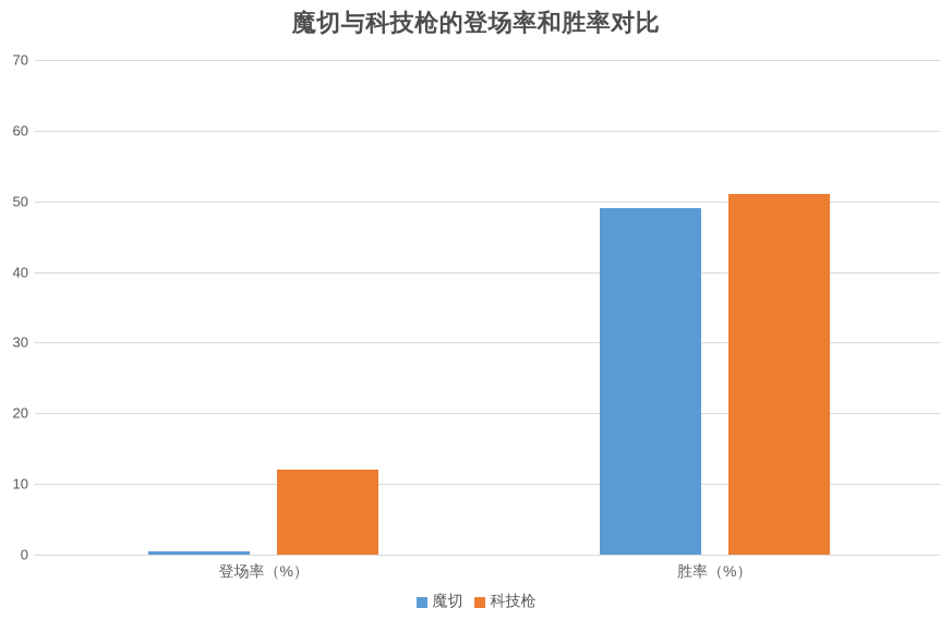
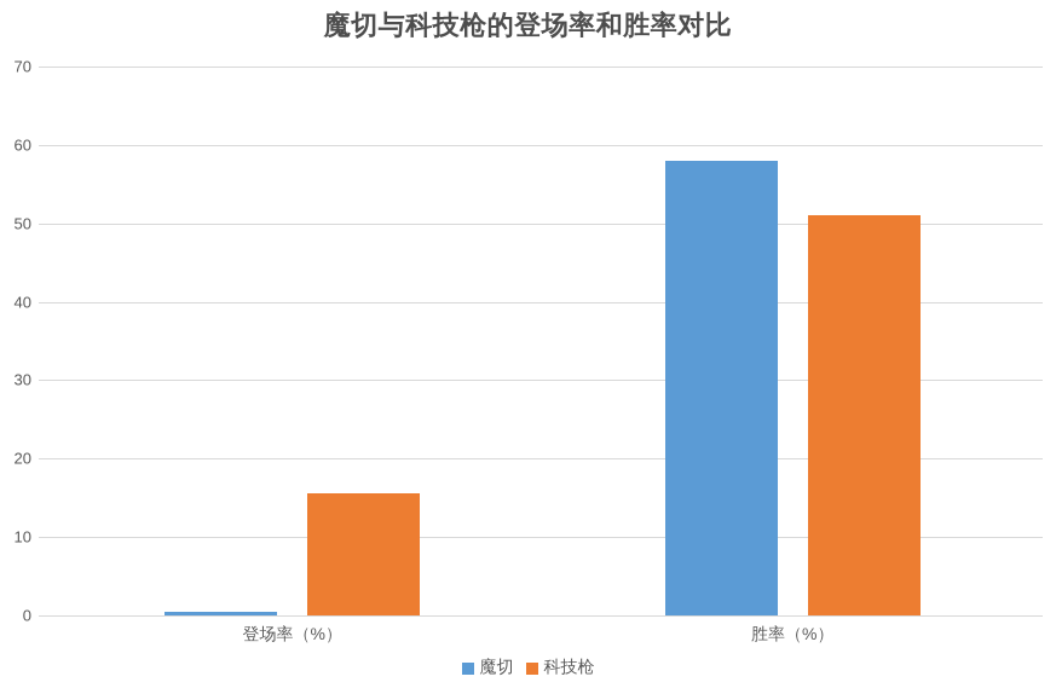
科技枪/登场率（%）: 12 -> 16
魔切/胜率（%）: 49 -> 58
